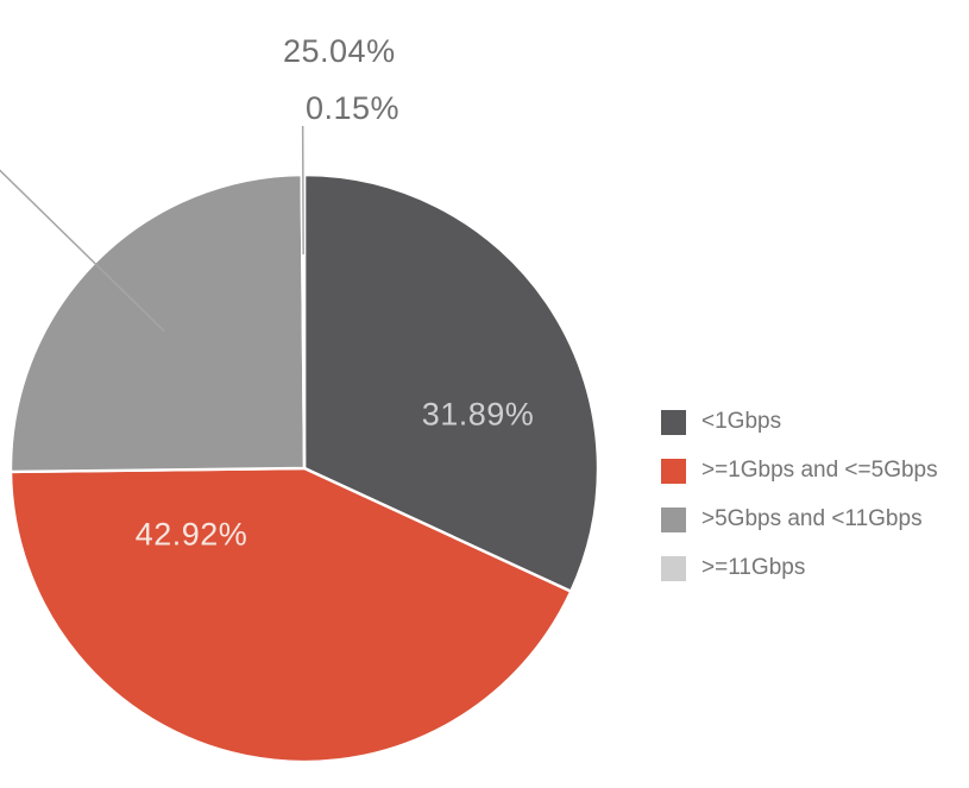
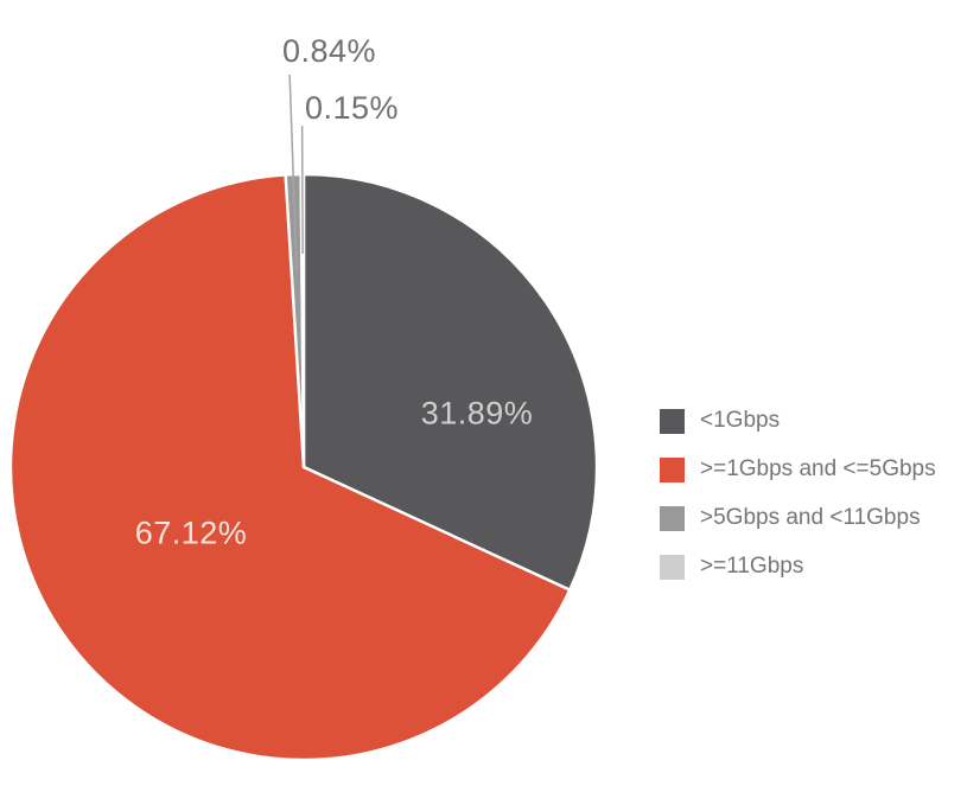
>=1Gbps and <=5Gbps: 42.92% -> 67.12%
>5Gbps and <11Gbps: 25.04% -> 0.84%
